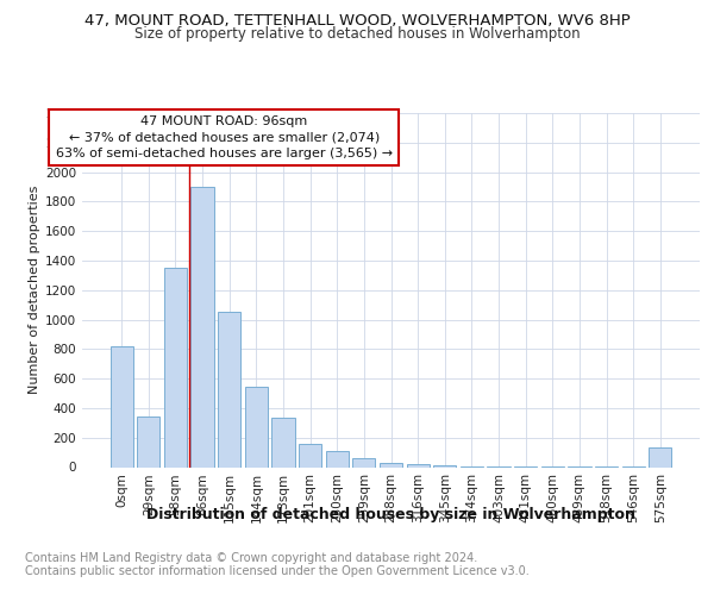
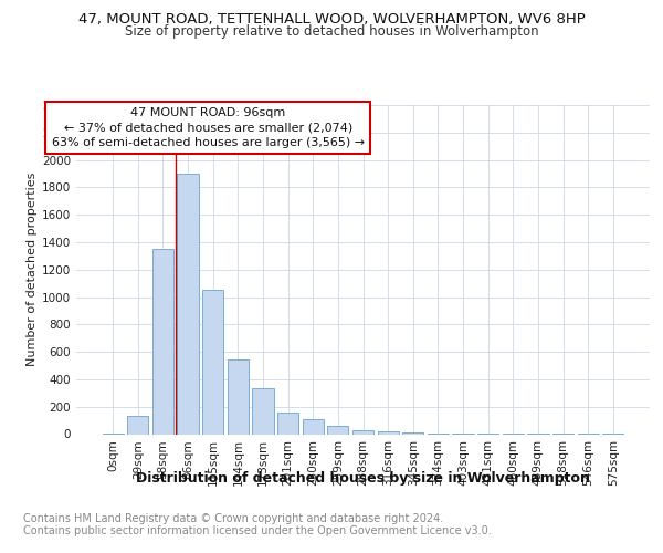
0sqm: 820 -> 0
29sqm: 340 -> 130
575sqm: 130 -> 10
